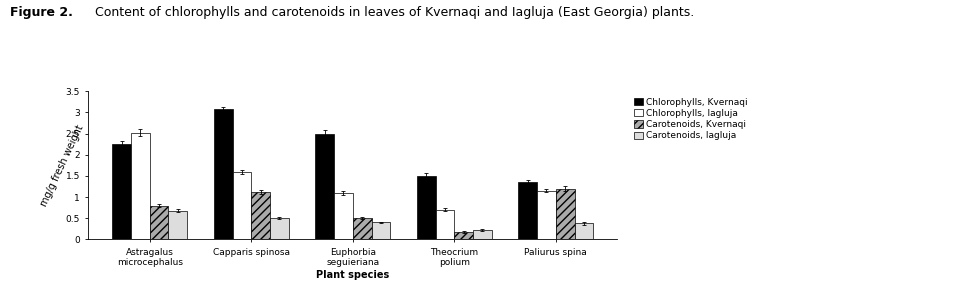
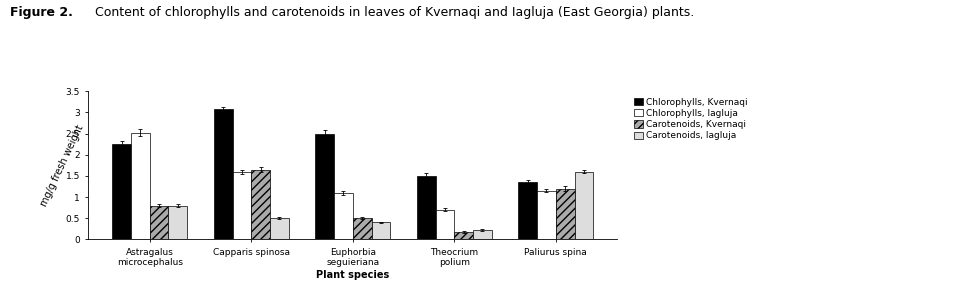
Carotenoids, Iagluja/Astragalus microcephalus: 0.68 -> 0.80
Carotenoids, Kvernaqi/Capparis spinosa: 1.12 -> 1.65
Carotenoids, Iagluja/Paliurus spina: 0.38 -> 1.60
